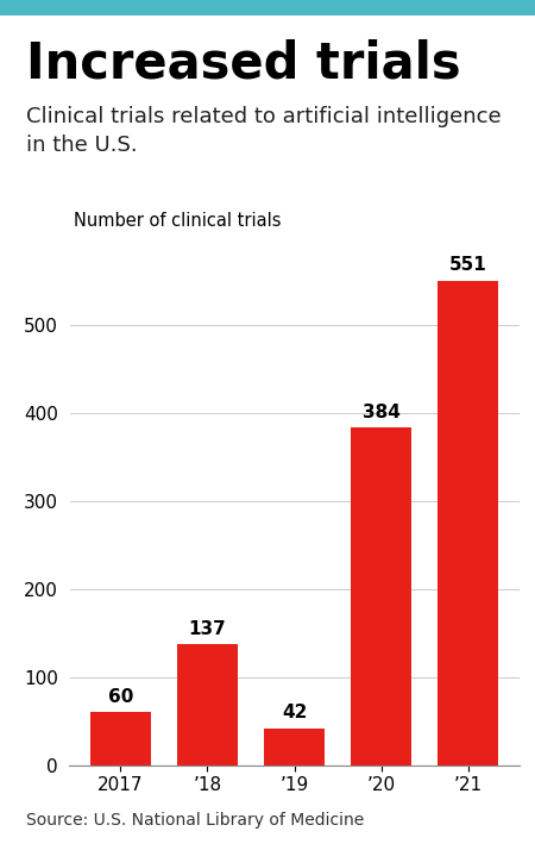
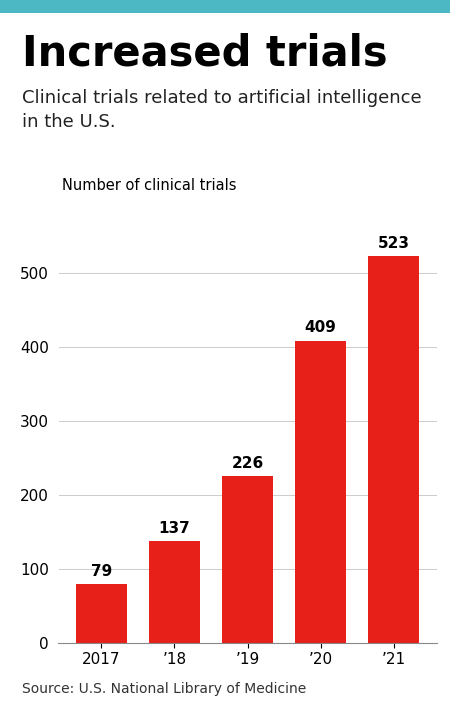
2017: 60 -> 79
’19: 42 -> 226
’20: 384 -> 409
’21: 551 -> 523
